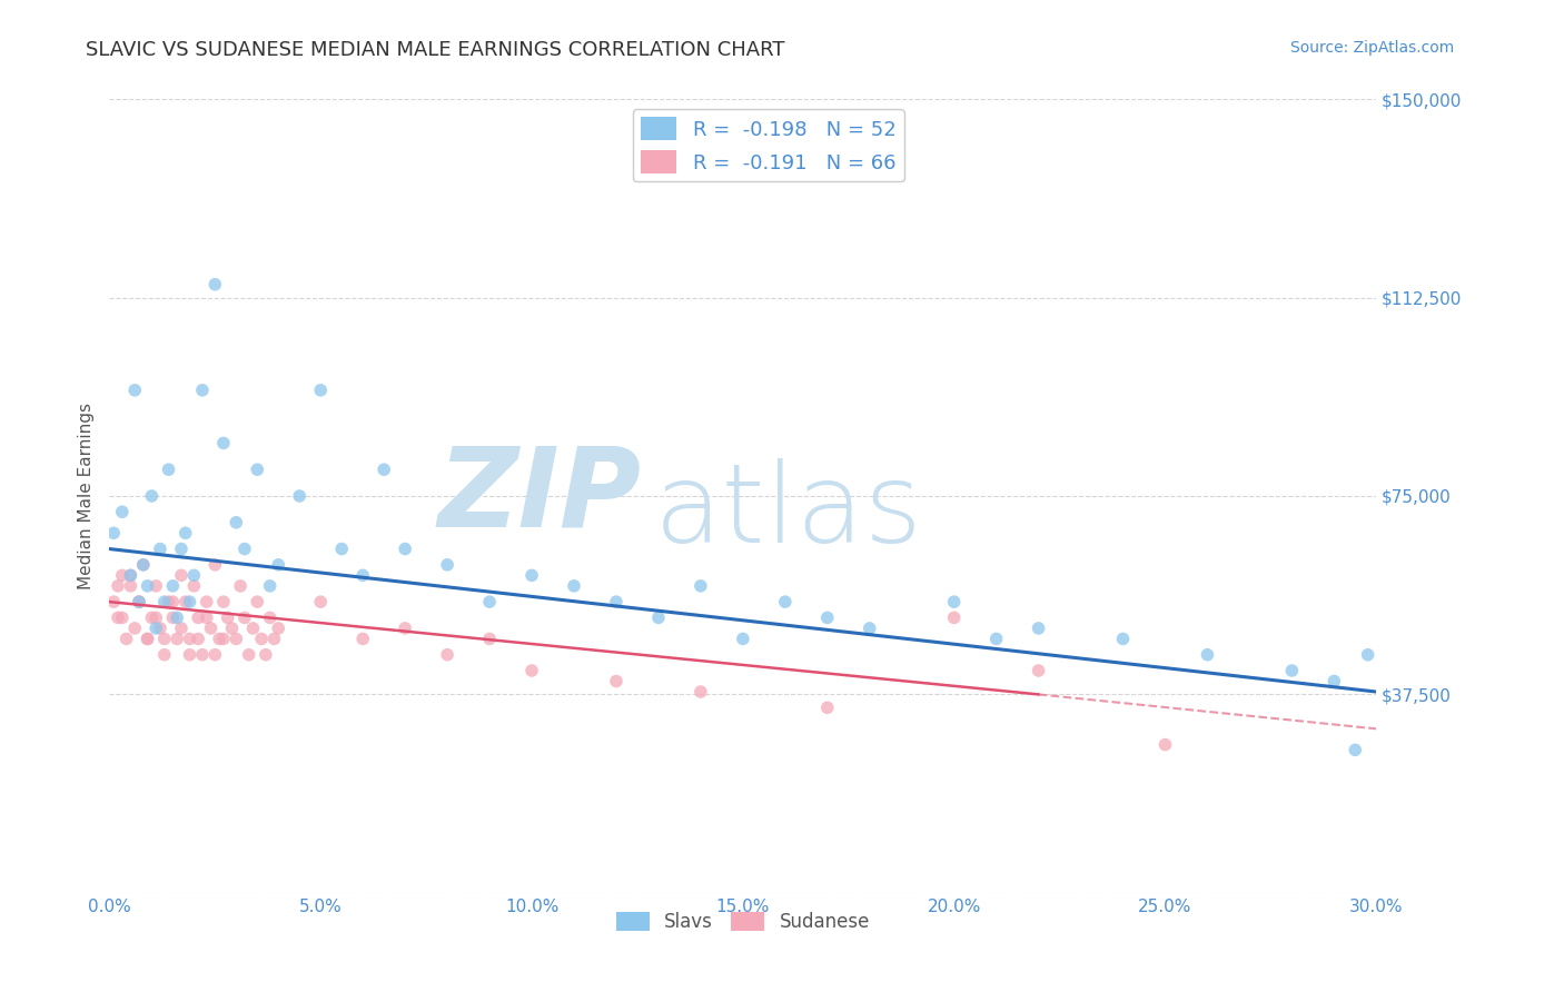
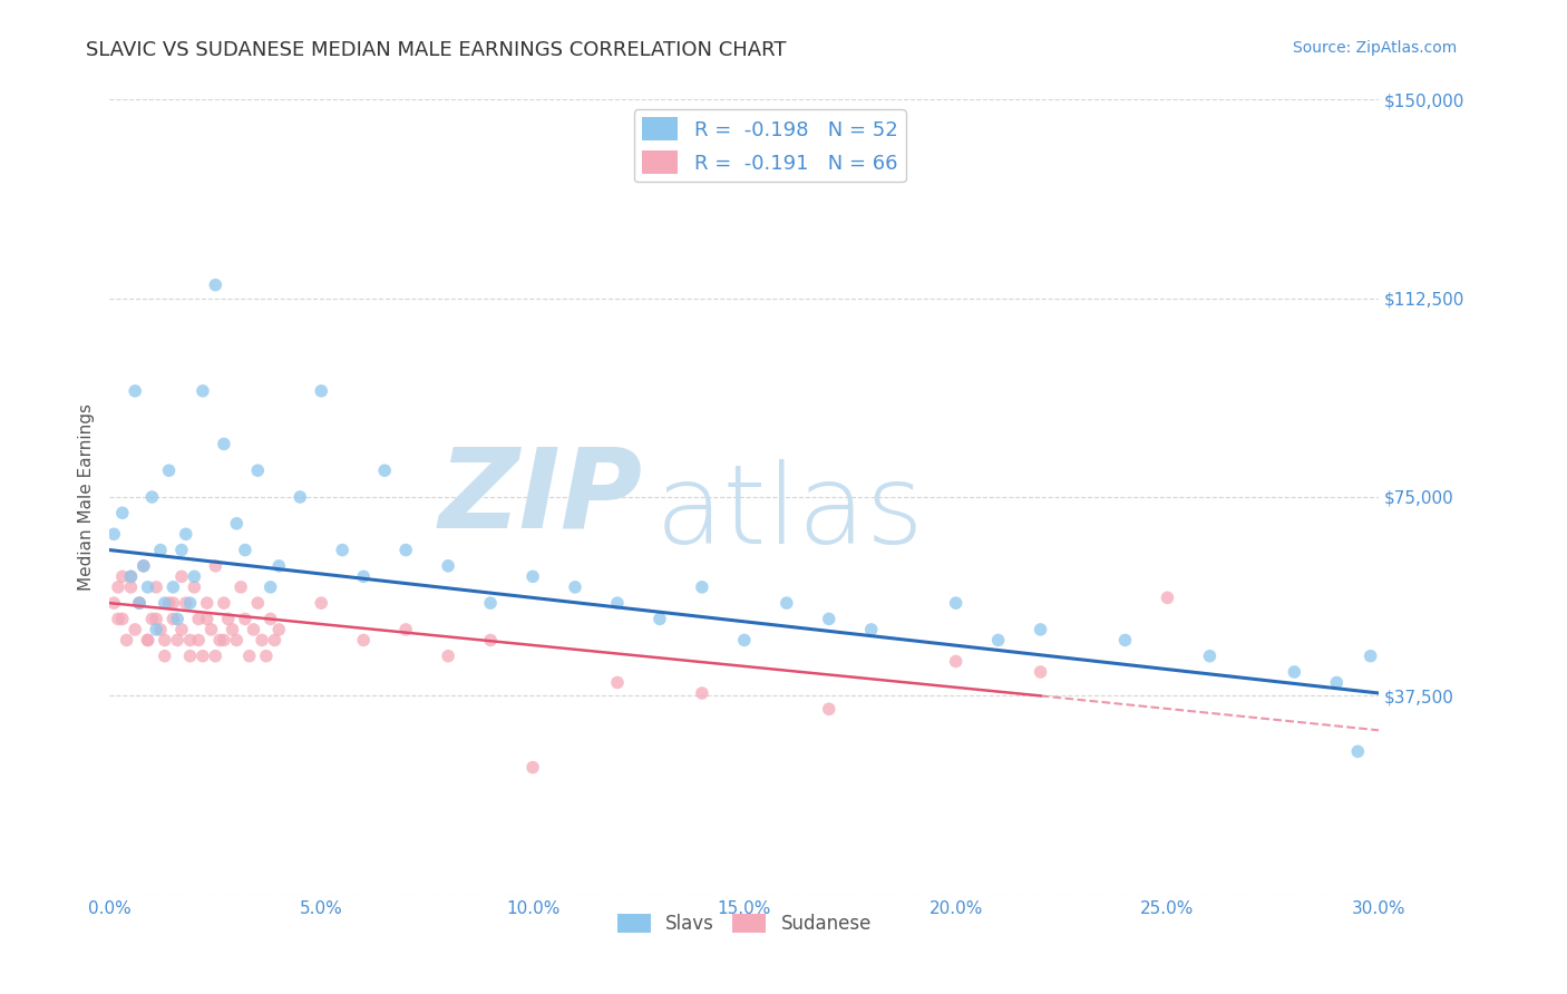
Sudanese/10.0%: $42,000 -> $24,000
Sudanese/20.0%: $52,000 -> $44,000
Sudanese/25.0%: $28,000 -> $56,000
